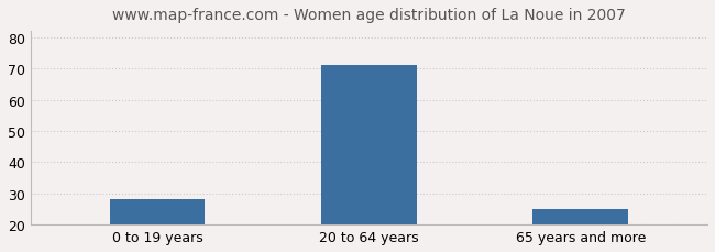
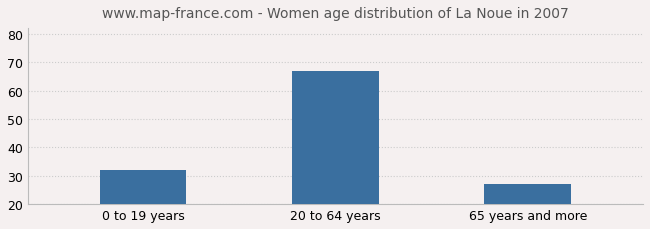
0 to 19 years: 28 -> 32
20 to 64 years: 71 -> 67
65 years and more: 25 -> 27
